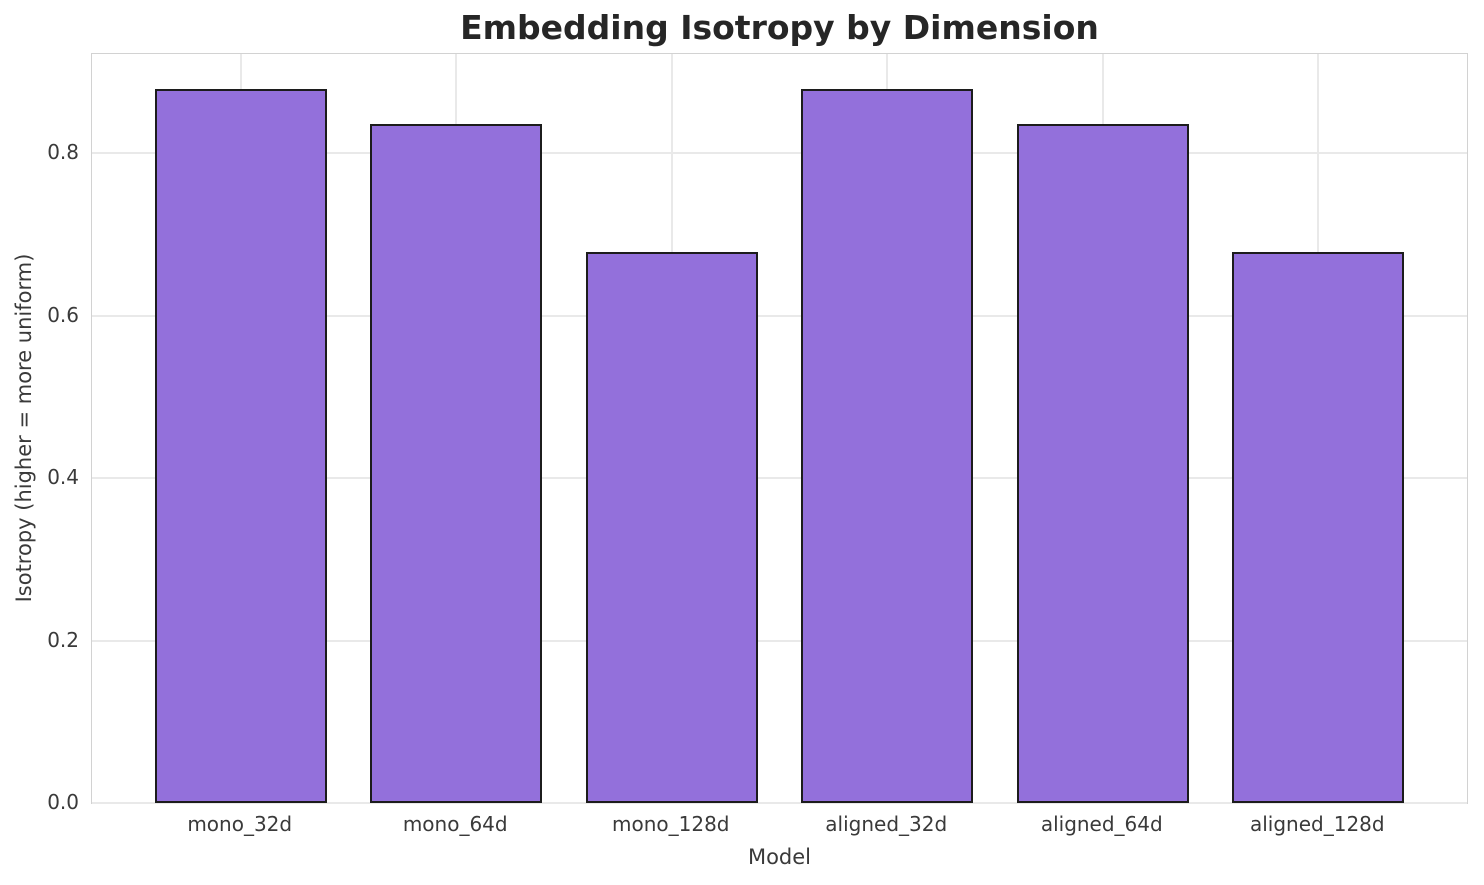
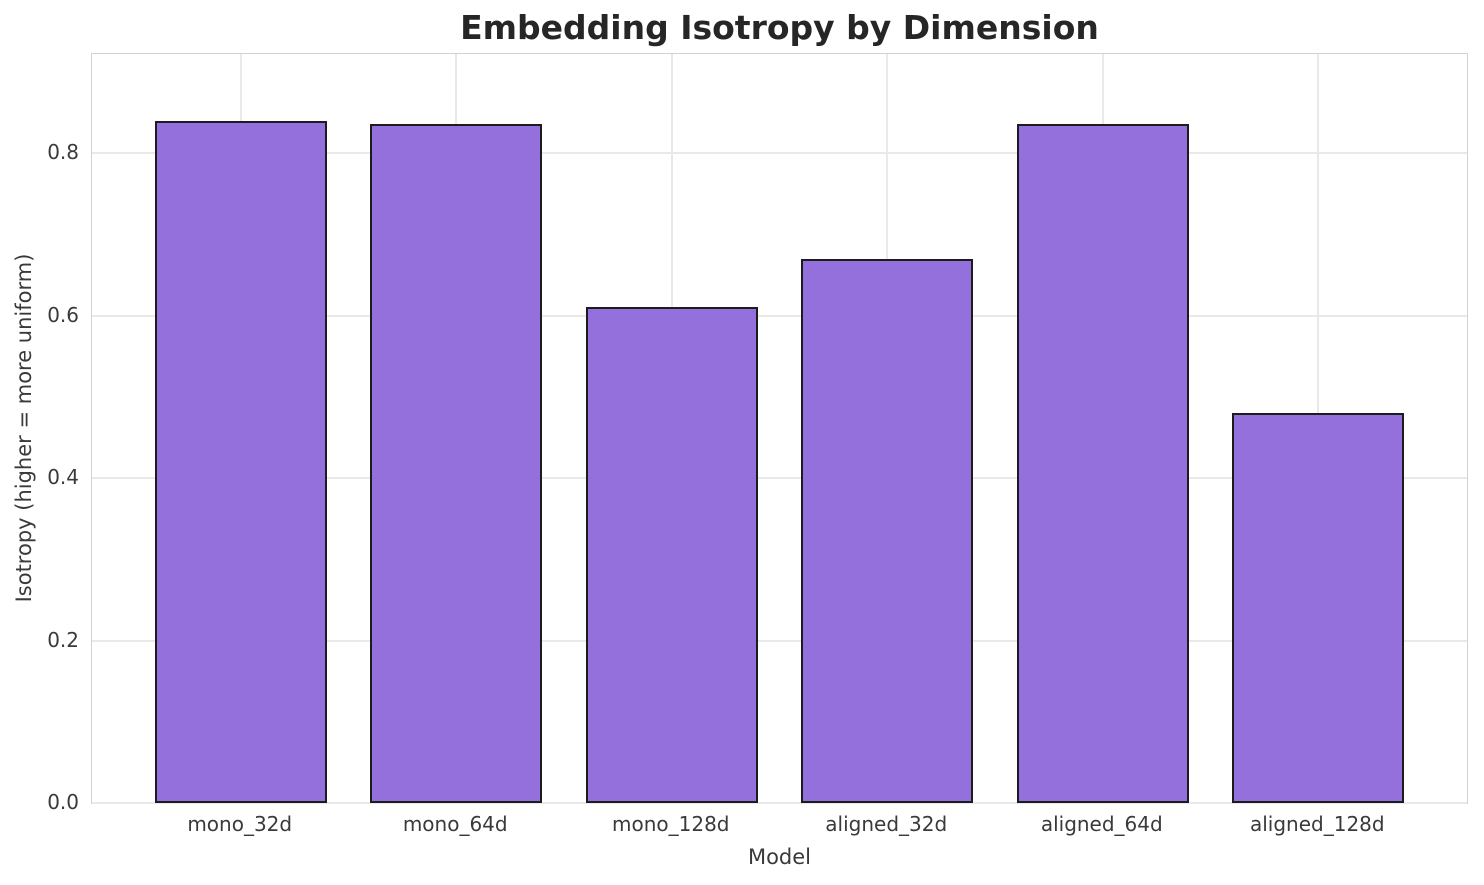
mono_32d: 0.88 -> 0.84
mono_128d: 0.68 -> 0.61
aligned_32d: 0.88 -> 0.67
aligned_128d: 0.68 -> 0.48
